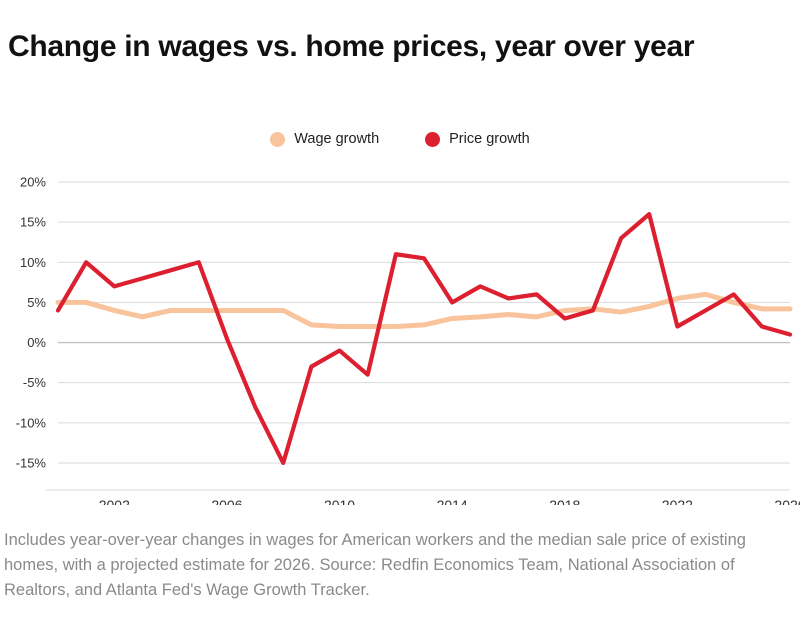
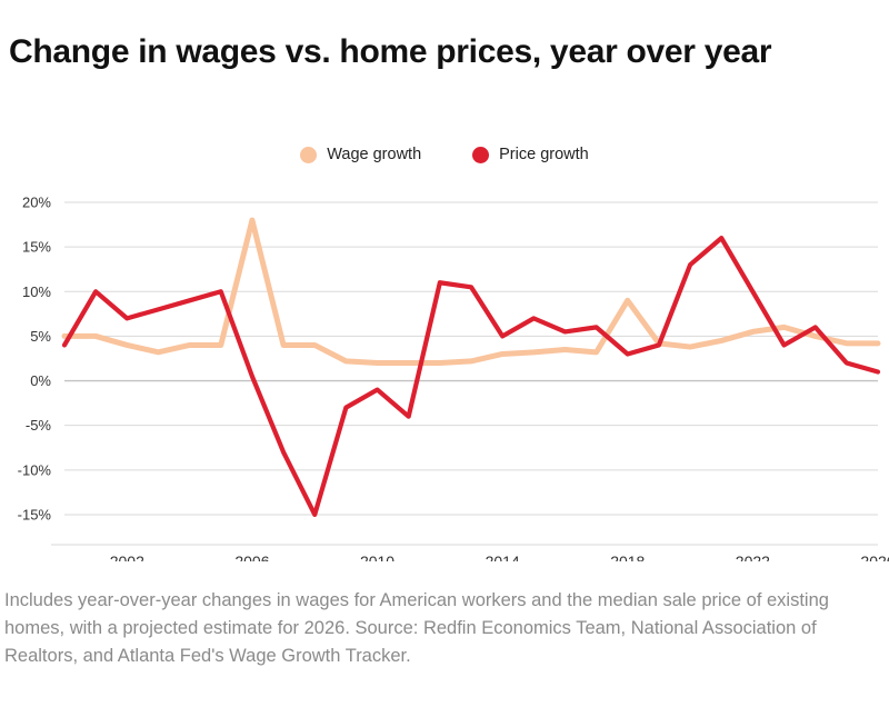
Wage growth/2006: 4% -> 18%
Wage growth/2018: 4% -> 9%
Price growth/2022: 2% -> 10%
